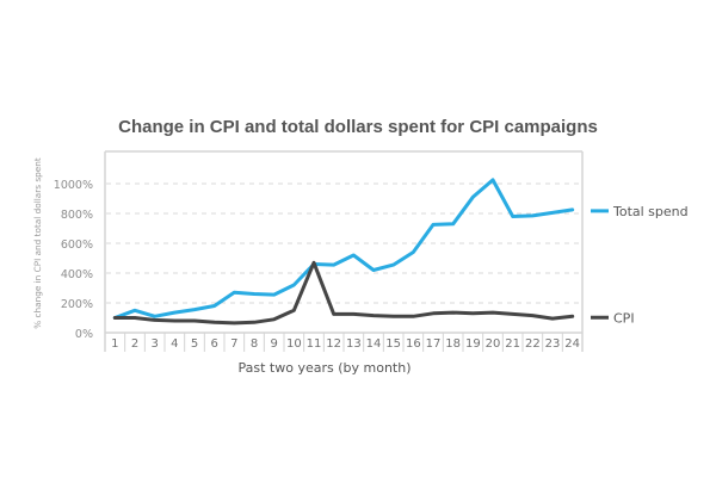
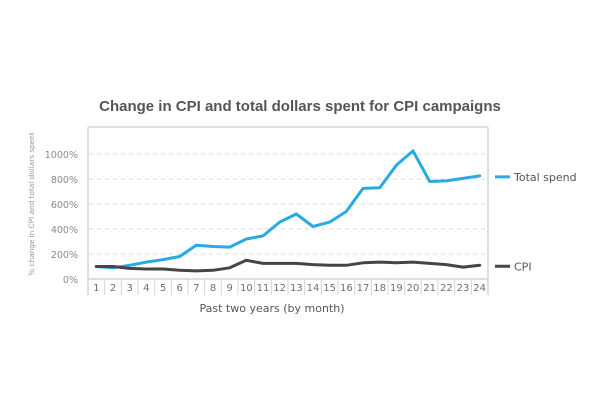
Total spend/2: 150% -> 90%
Total spend/11: 460% -> 340%
CPI/11: 470% -> 120%
